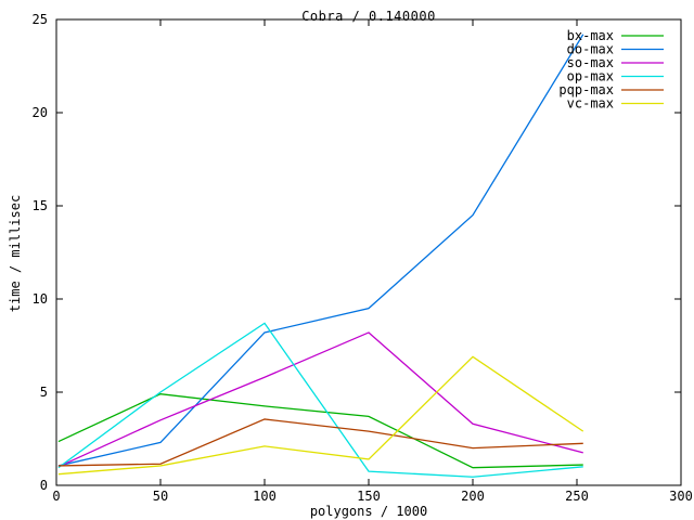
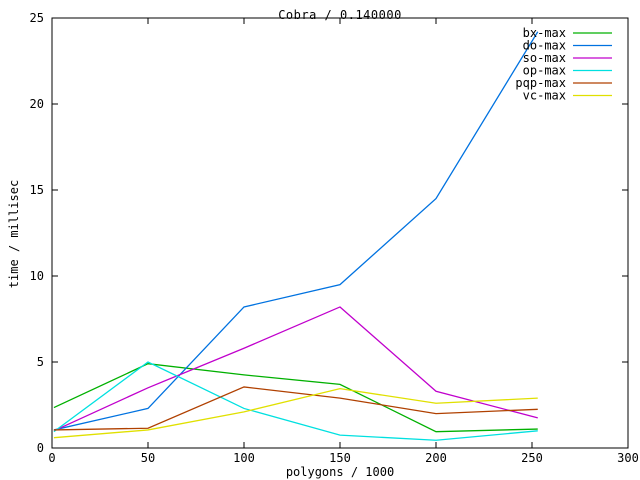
op-max/100: 8.7 -> 2.3
vc-max/150: 1.4 -> 3.5
vc-max/200: 6.9 -> 2.6
